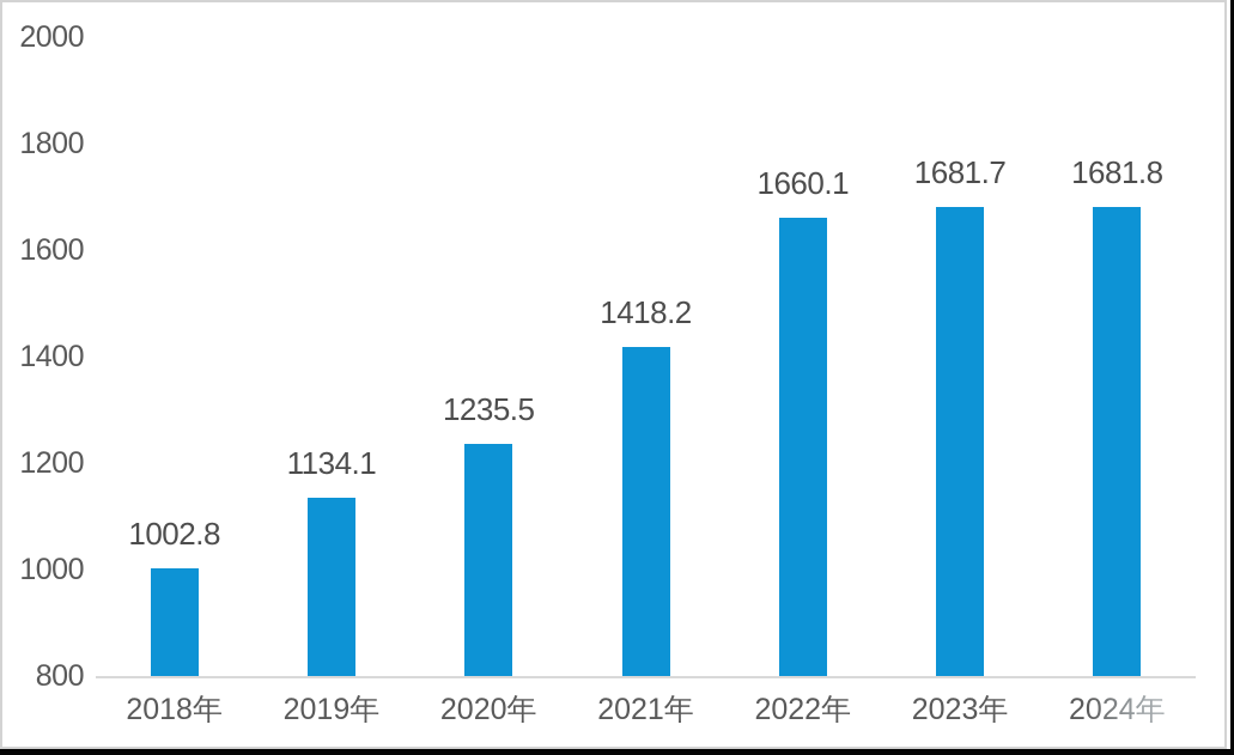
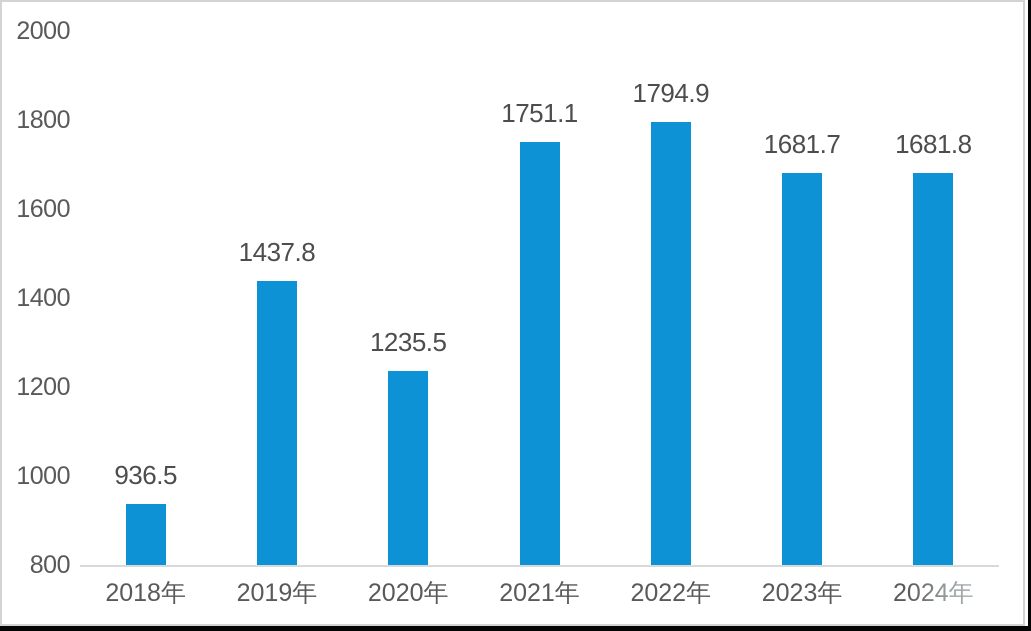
2018年: 1002.8 -> 936.5
2019年: 1134.1 -> 1437.8
2021年: 1418.2 -> 1751.1
2022年: 1660.1 -> 1794.9
